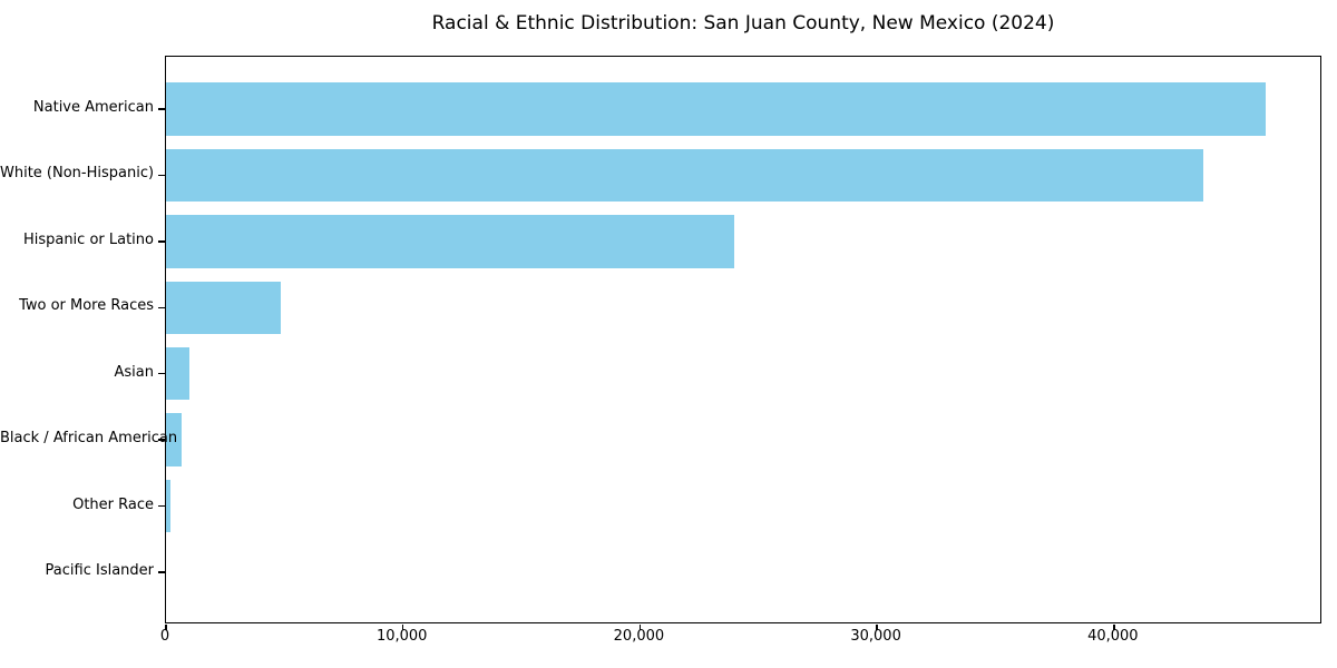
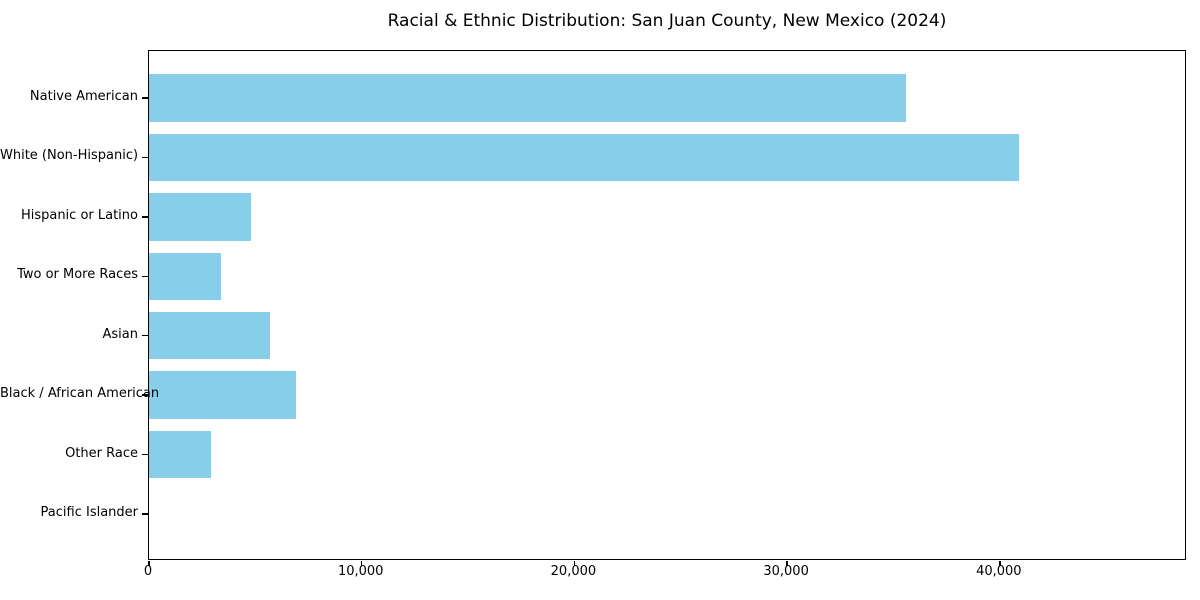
Native American: 46400 -> 35600
White (Non-Hispanic): 43800 -> 40900
Hispanic or Latino: 24000 -> 4800
Two or More Races: 4800 -> 3400
Asian: 1000 -> 5700
Black / African American: 700 -> 6900
Other Race: 200 -> 2900
